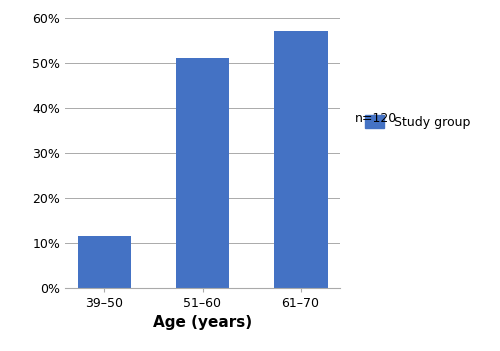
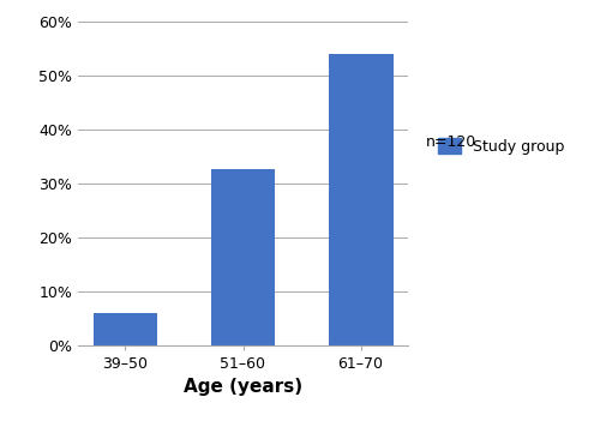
39–50: 11.5% -> 6.0%
51–60: 51.0% -> 32.5%
61–70: 57.0% -> 54.0%
